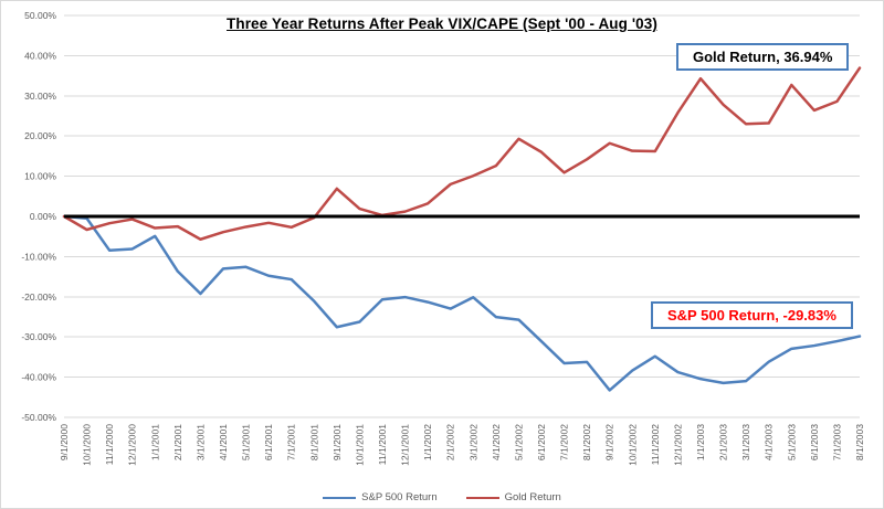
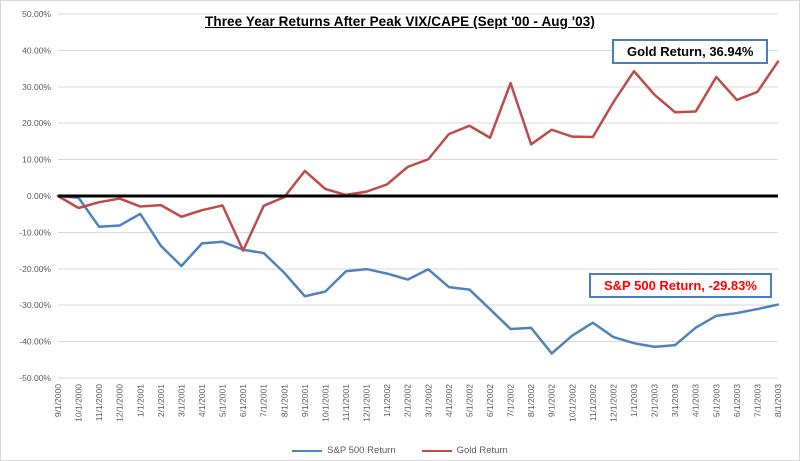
Gold Return/6/1/2001: -2% -> -15%
Gold Return/4/1/2002: 13% -> 17%
Gold Return/7/1/2002: 11% -> 31%
